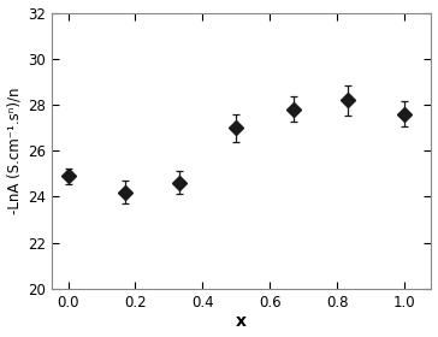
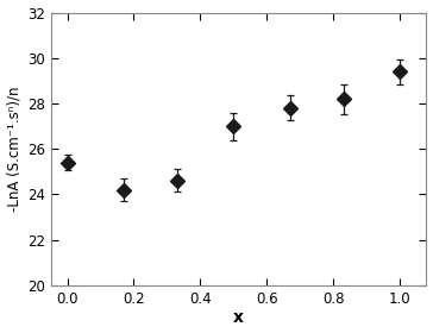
0.0: 24.9 -> 25.4
1.0: 27.6 -> 29.4
